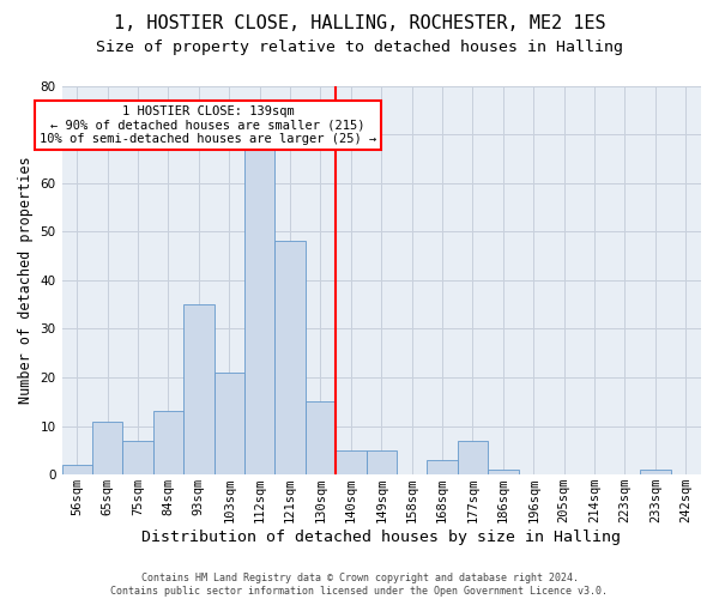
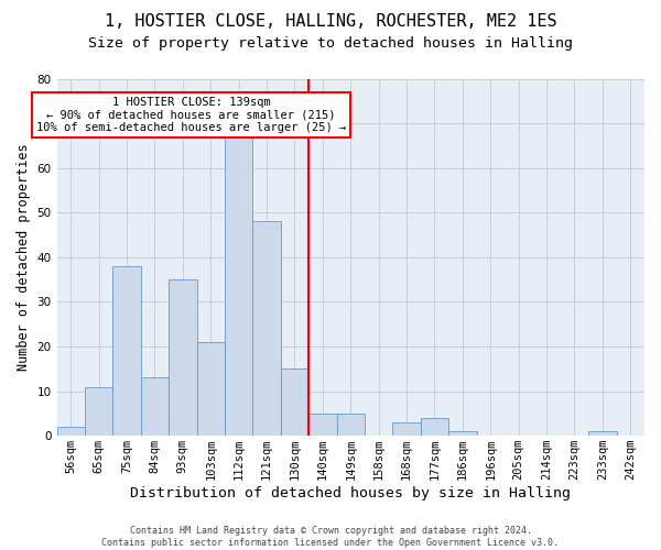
75sqm: 7 -> 38
177sqm: 7 -> 4
